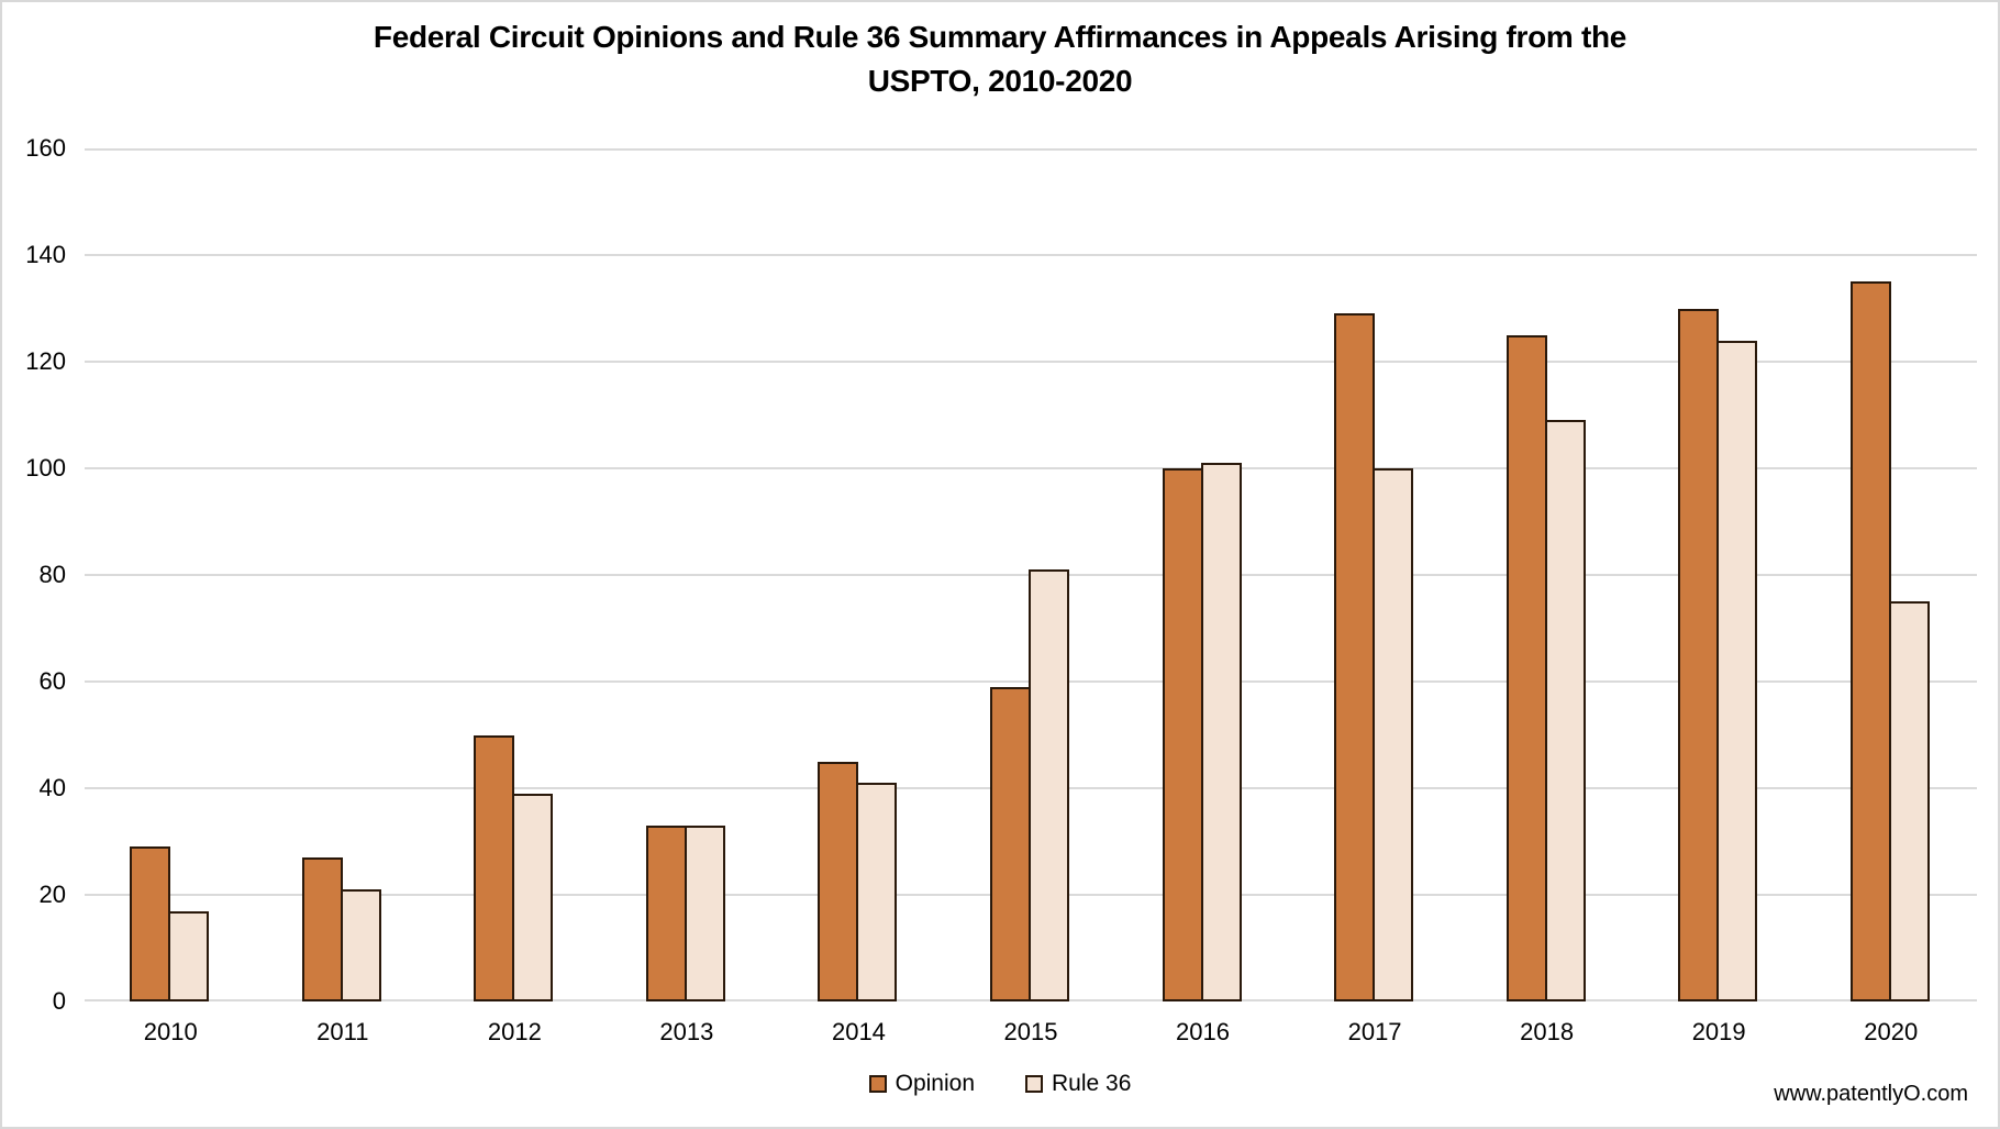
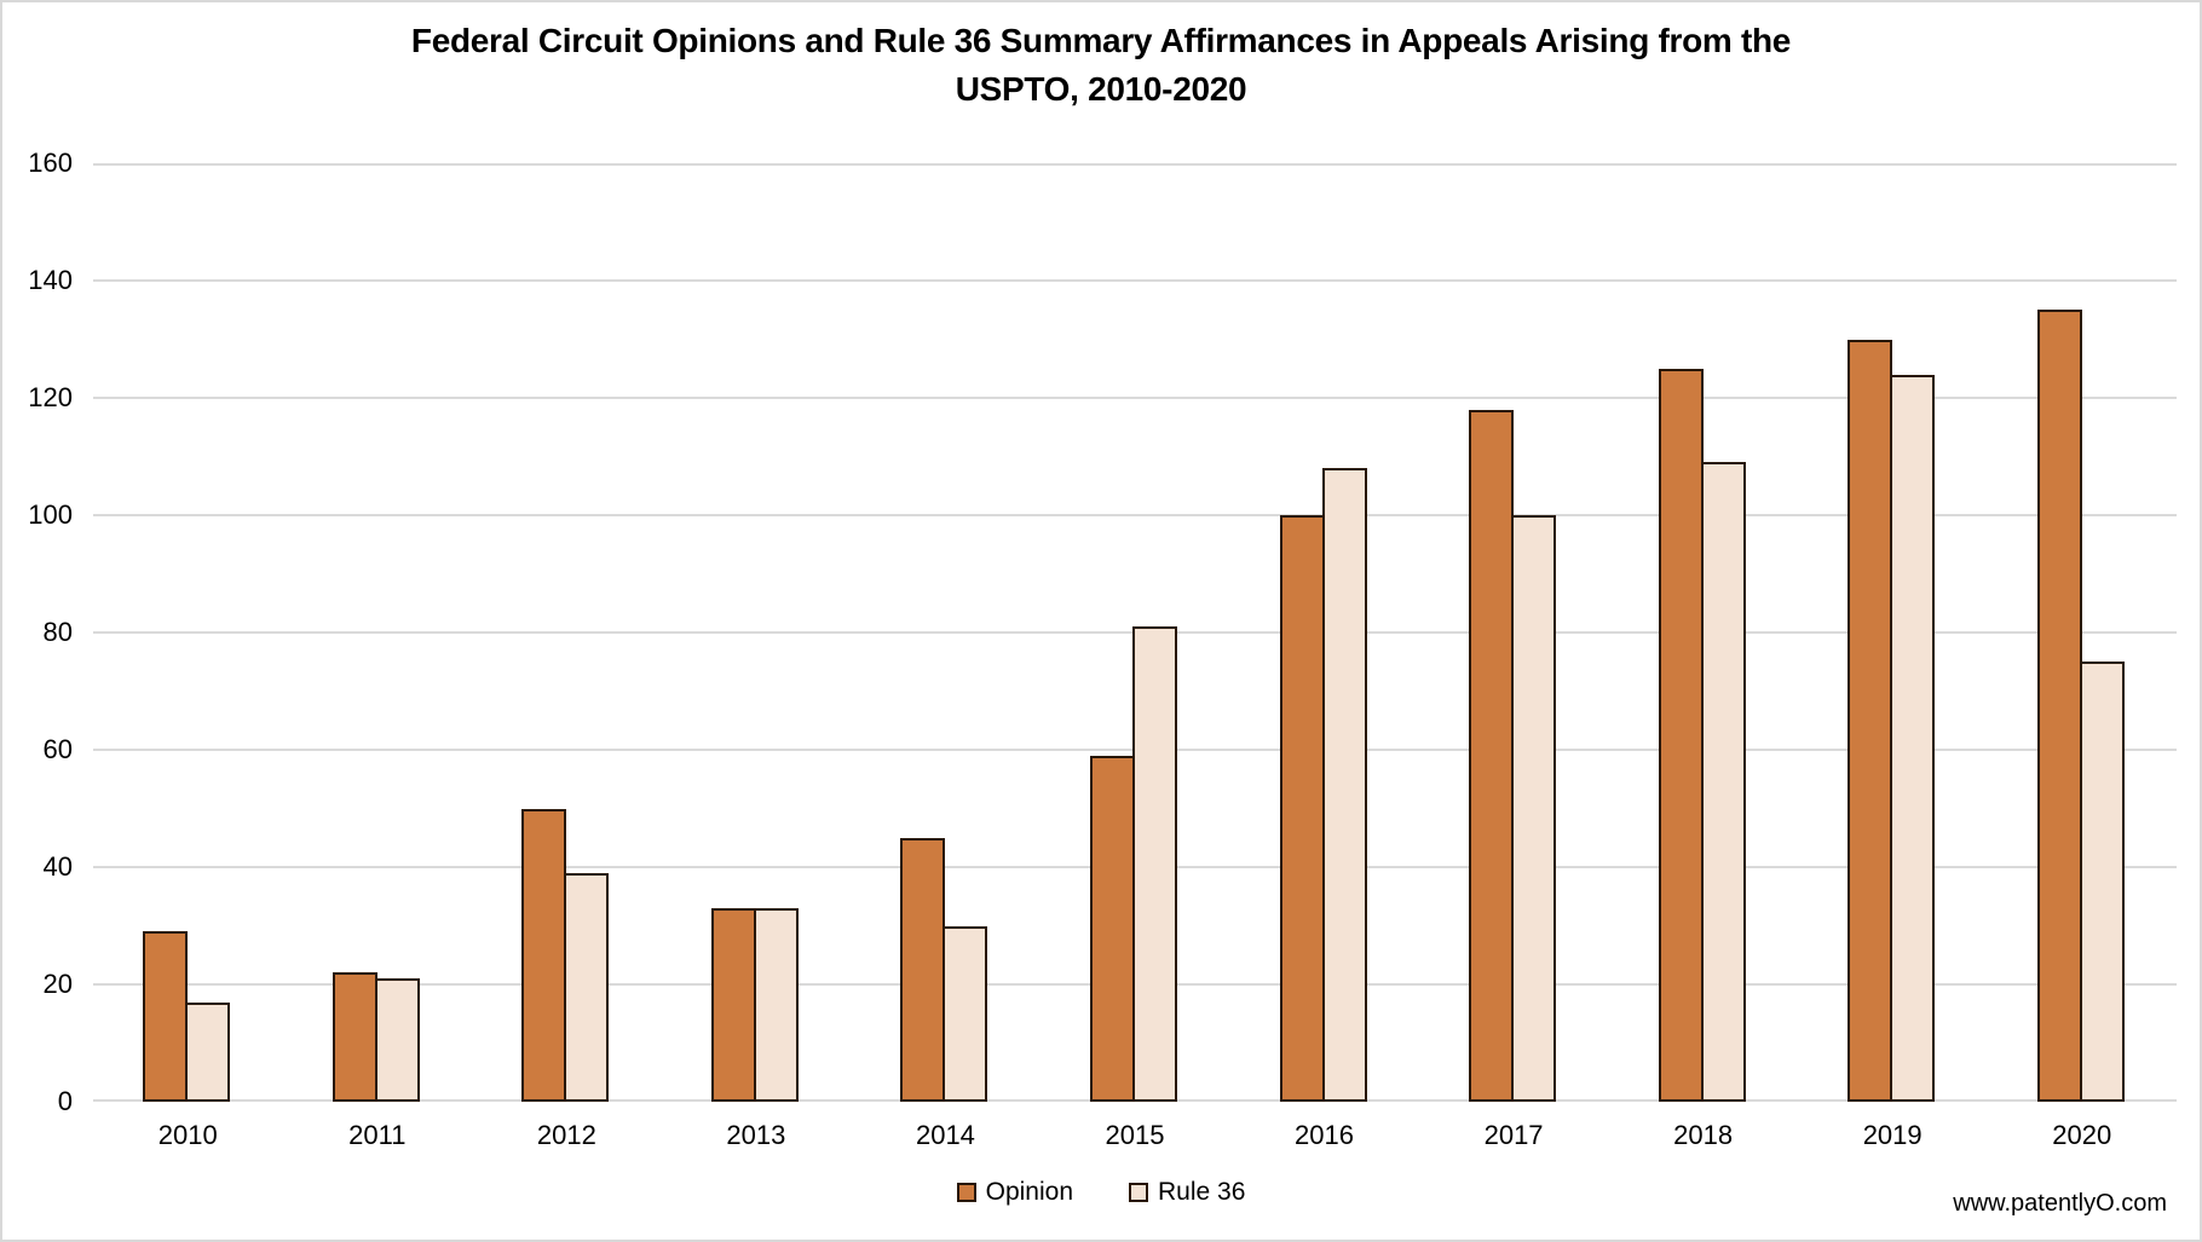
Opinion/2011: 27 -> 22
Rule 36/2014: 41 -> 30
Rule 36/2016: 101 -> 108
Opinion/2017: 129 -> 118
